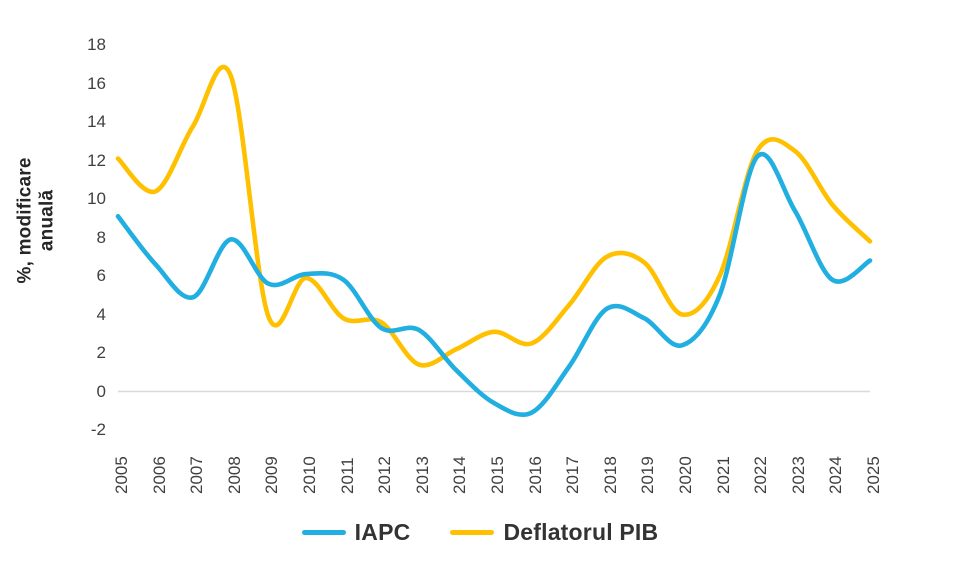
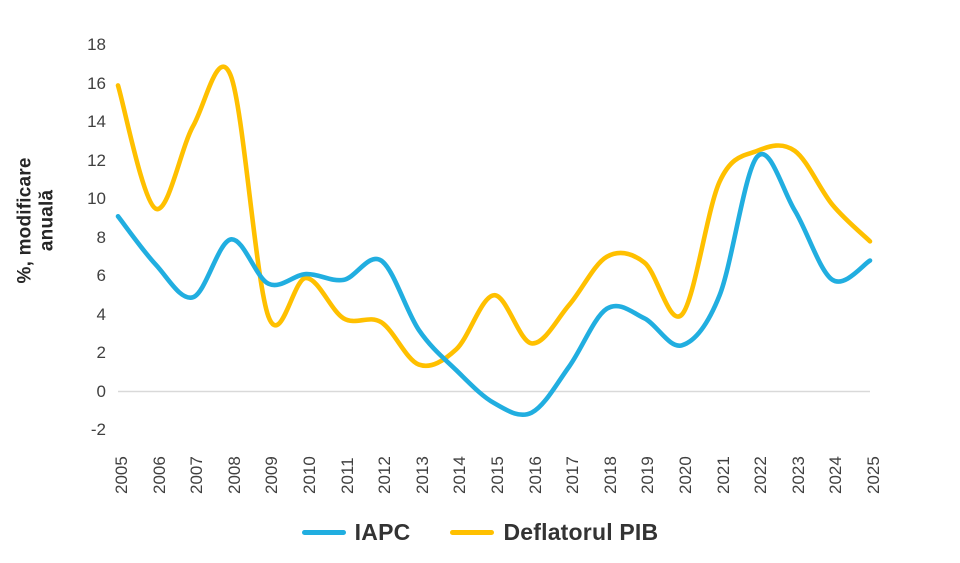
Deflatorul PIB/2005: 12.1 -> 15.9
Deflatorul PIB/2006: 10.4 -> 9.5
IAPC/2012: 3.3 -> 6.8
Deflatorul PIB/2015: 3.1 -> 5.0
Deflatorul PIB/2021: 6.0 -> 10.9
